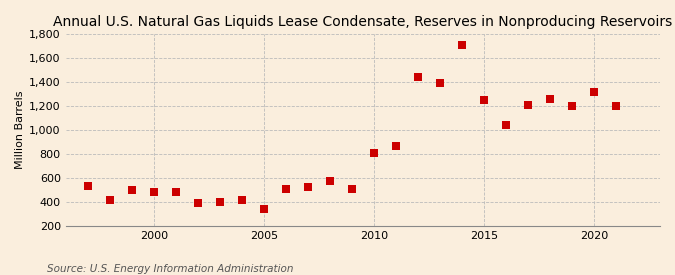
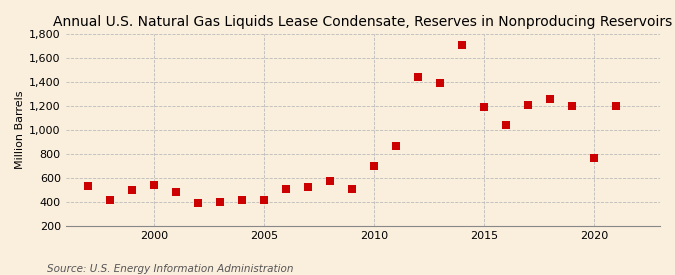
2000: 480 -> 540
2005: 340 -> 420
2010: 810 -> 700
2015: 1,250 -> 1,190
2020: 1,320 -> 770
